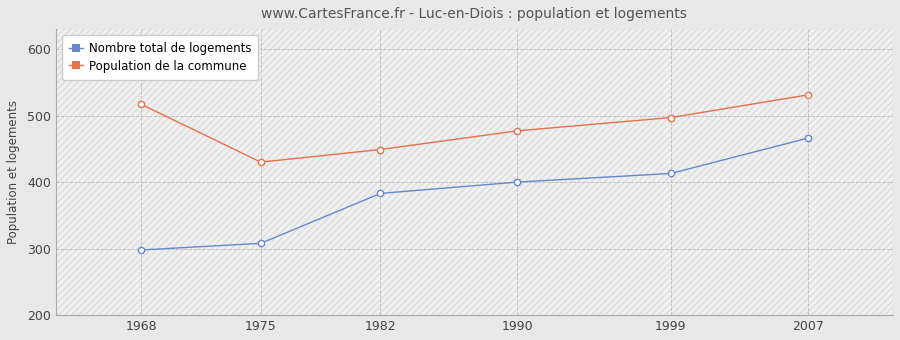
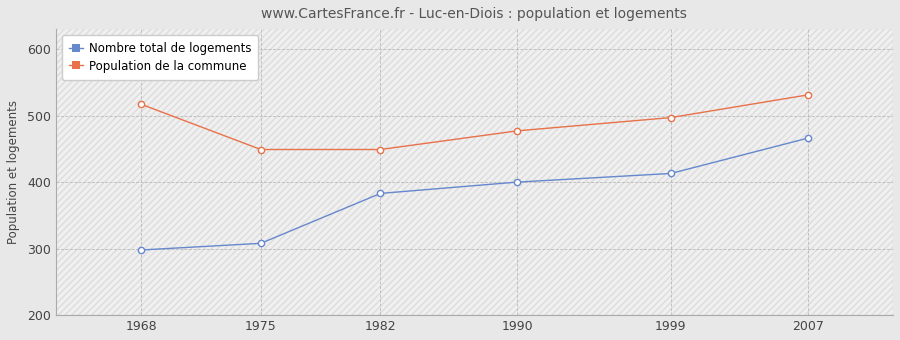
Population de la commune/1975: 430 -> 449
